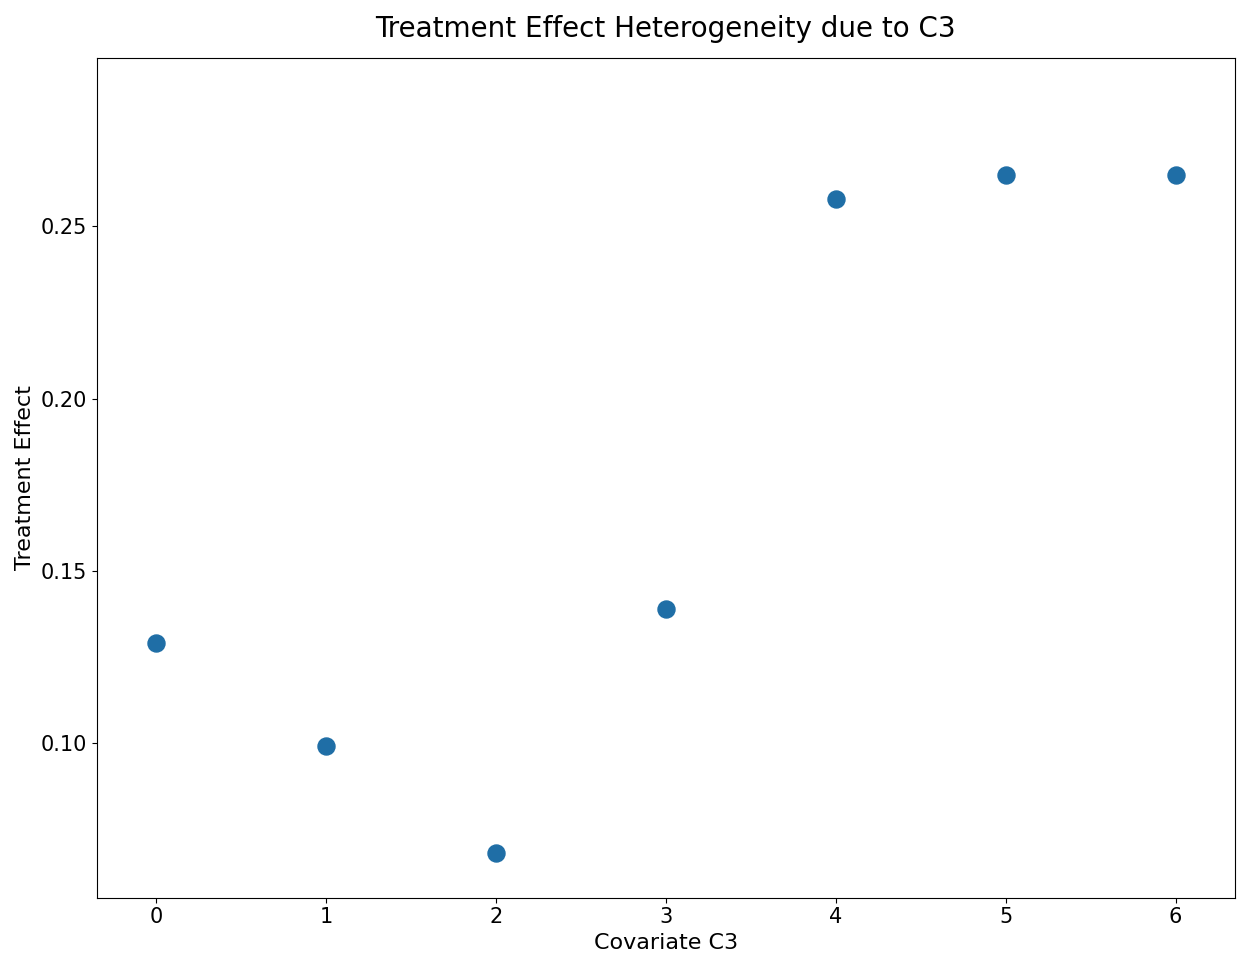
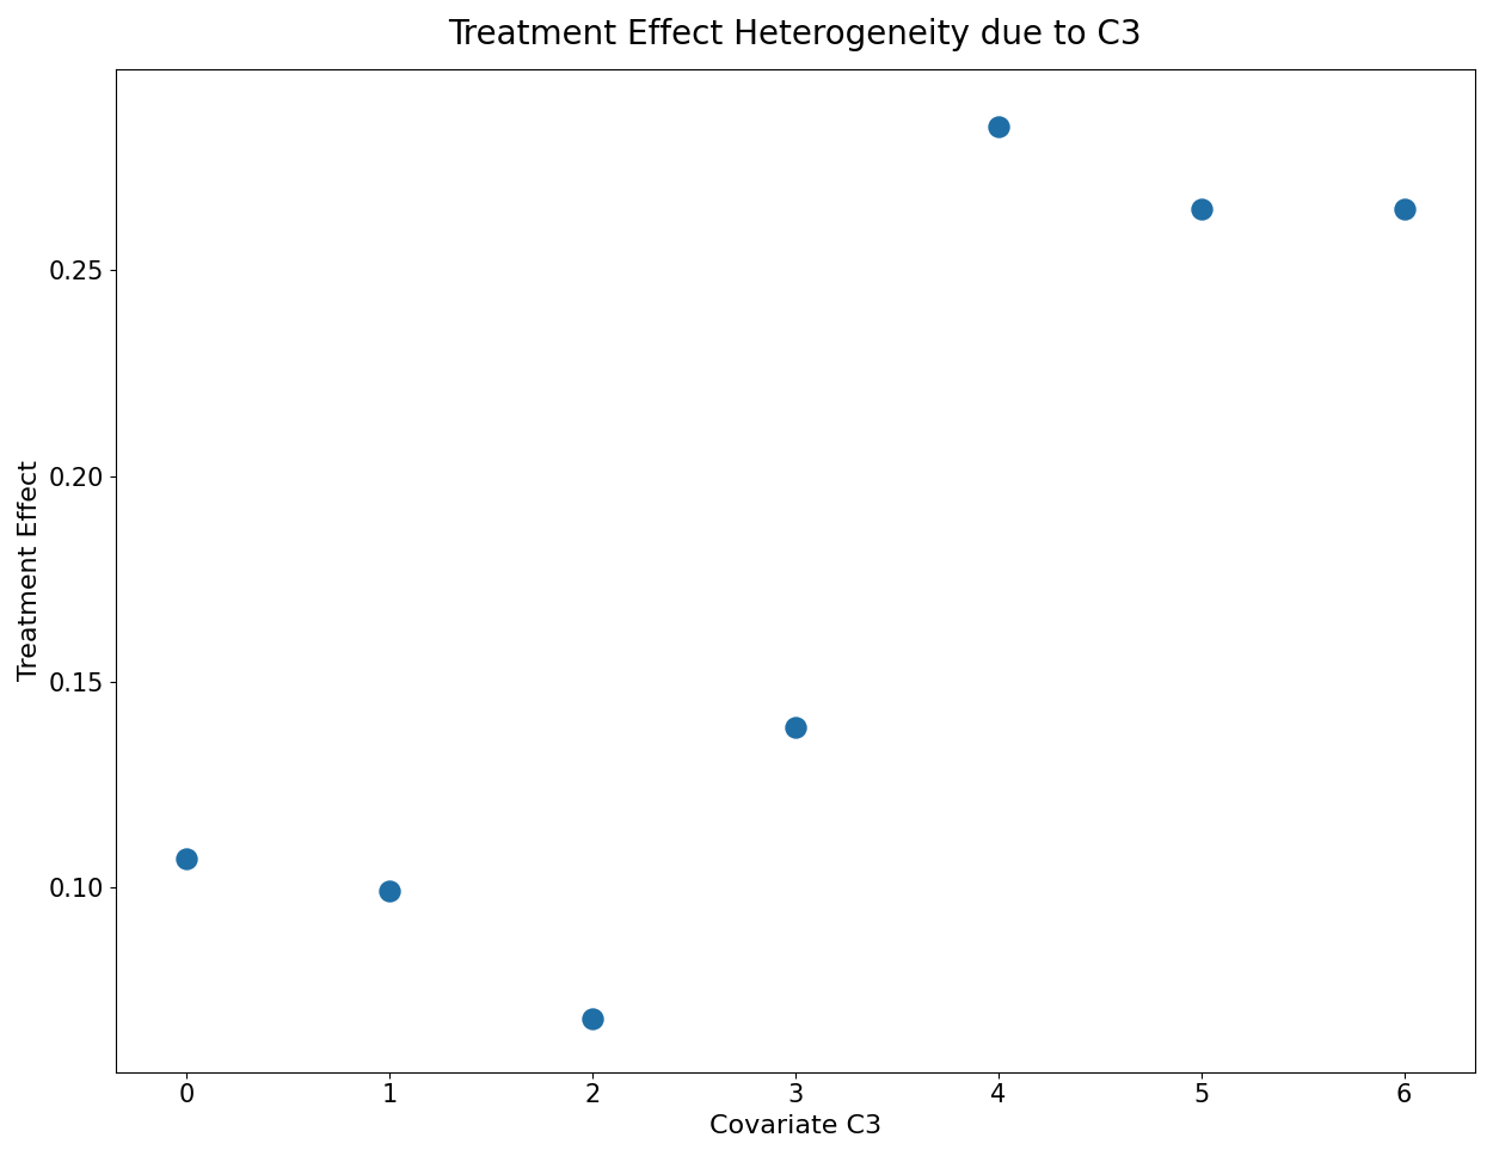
0: 0.129 -> 0.107
4: 0.258 -> 0.285
